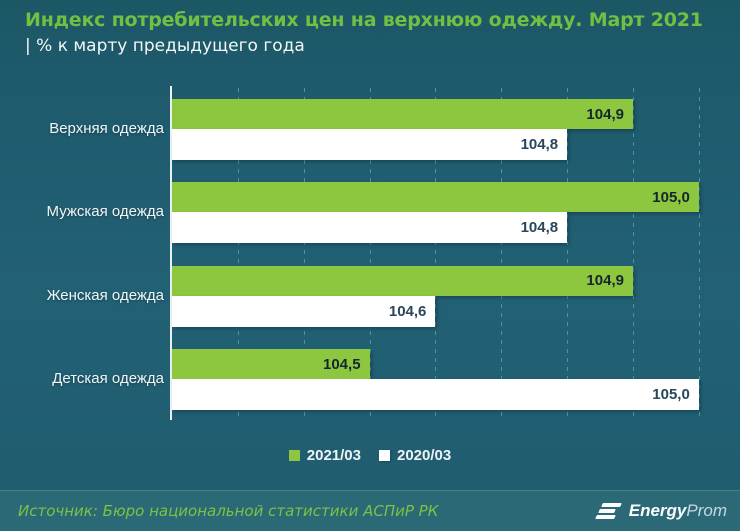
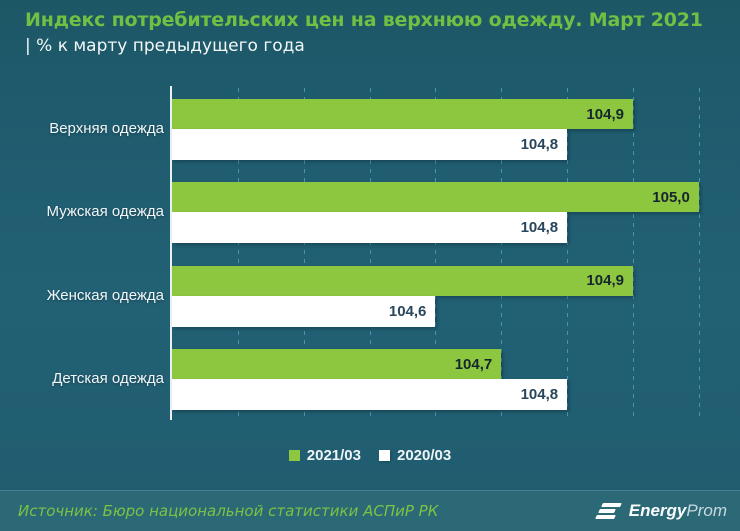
2021/03/Детская одежда: 104,5 -> 104,7
2020/03/Детская одежда: 105,0 -> 104,8
